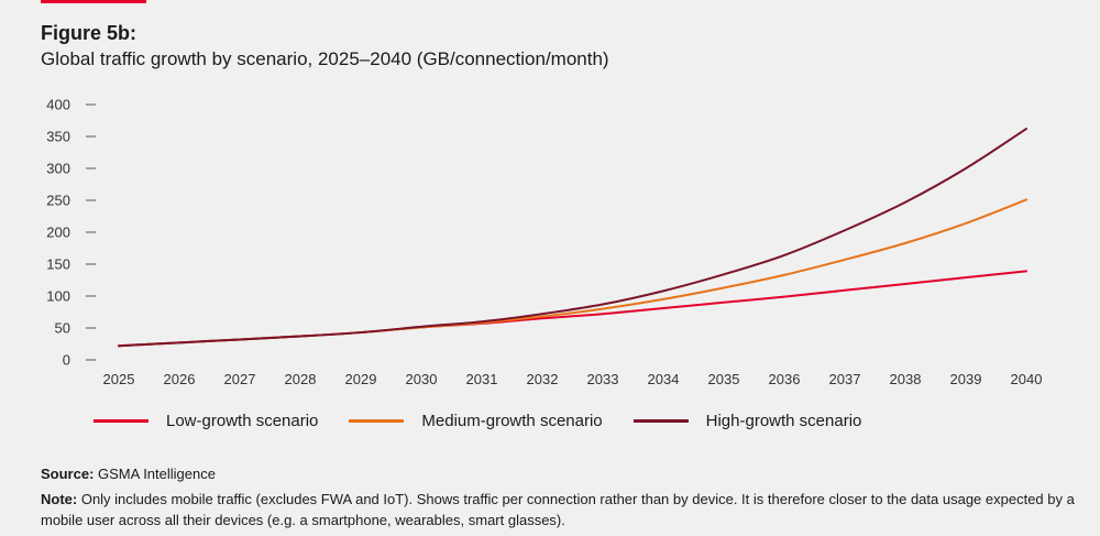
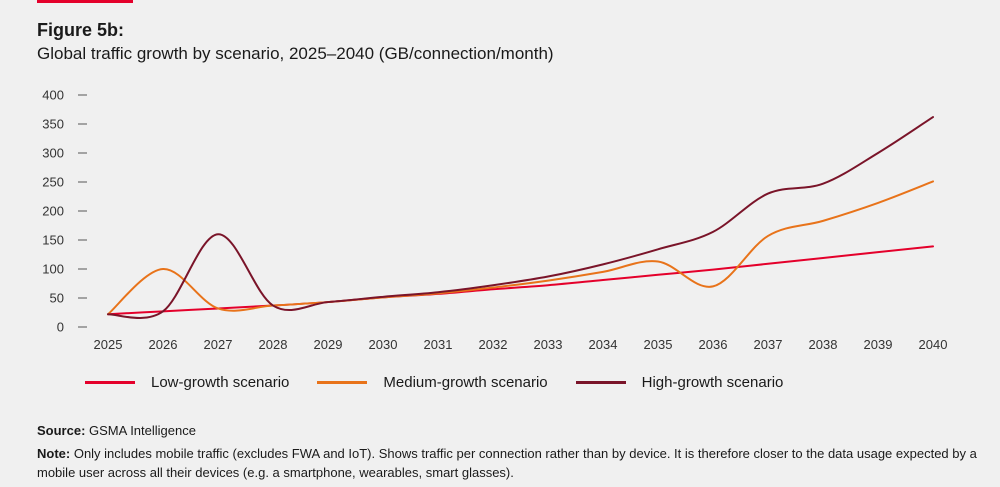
Medium-growth scenario/2026: 30 -> 100
High-growth scenario/2027: 30 -> 160
Medium-growth scenario/2036: 130 -> 70
High-growth scenario/2037: 200 -> 230
